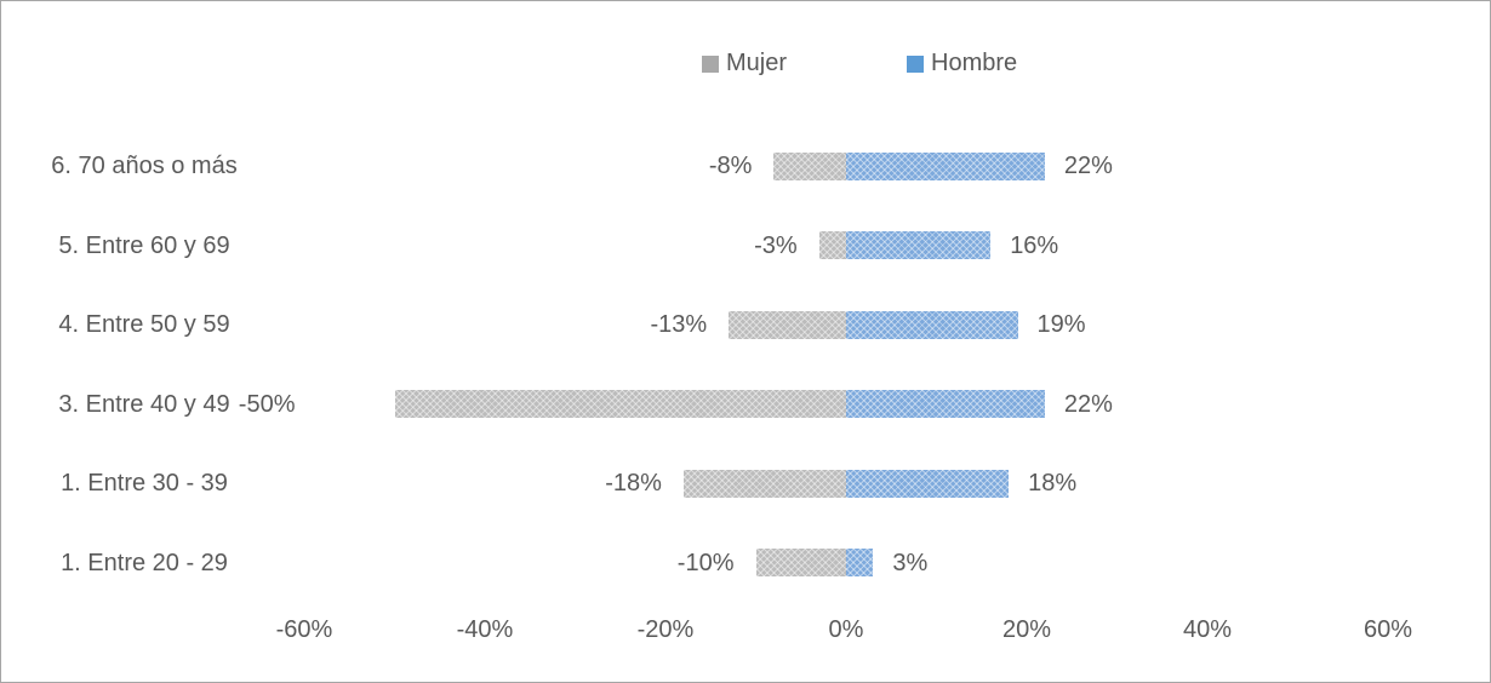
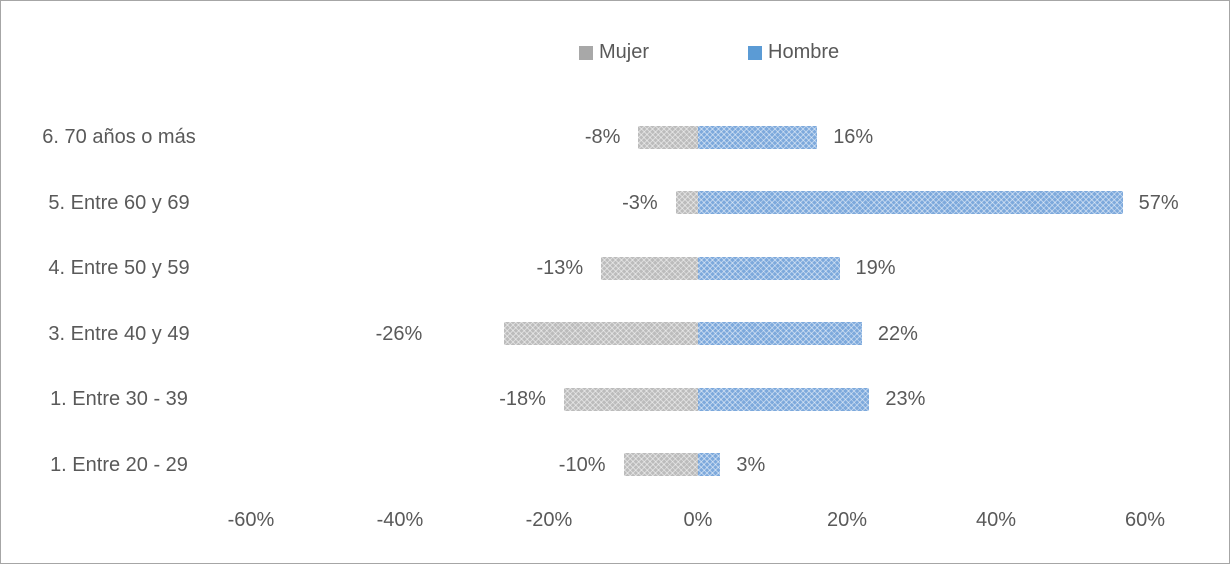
Hombre/6. 70 años o más: 22% -> 16%
Hombre/5. Entre 60 y 69: 16% -> 57%
Mujer/3. Entre 40 y 49: -50% -> -26%
Hombre/1. Entre 30 - 39: 18% -> 23%
